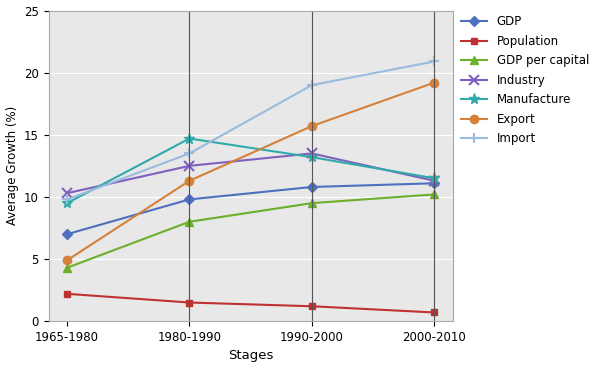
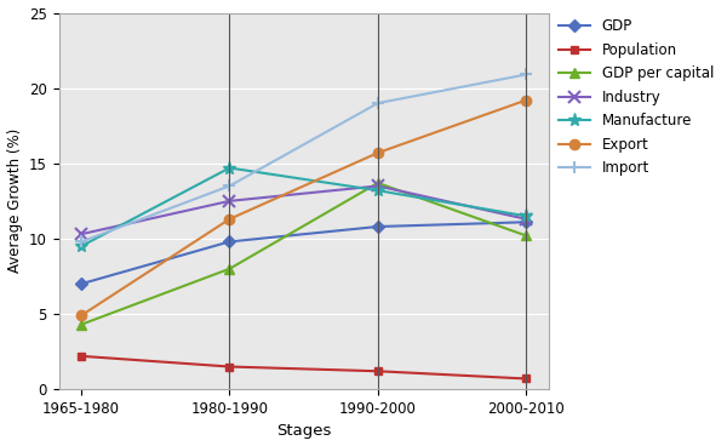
GDP per capital/1990-2000: 9.5 -> 13.7
